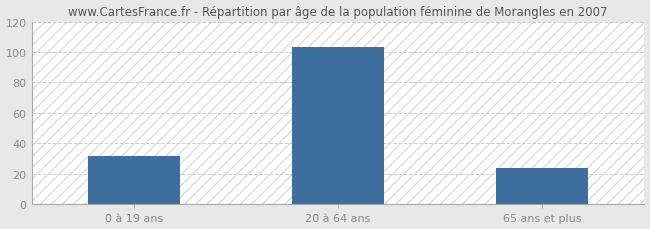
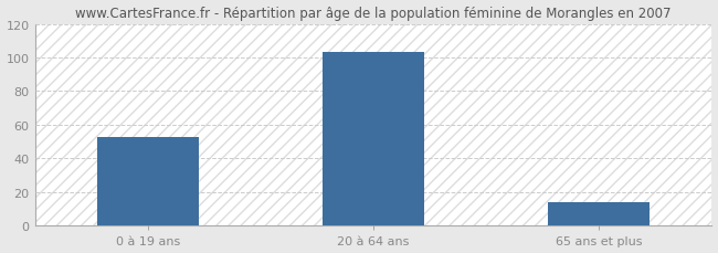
0 à 19 ans: 32 -> 53
65 ans et plus: 24 -> 14
